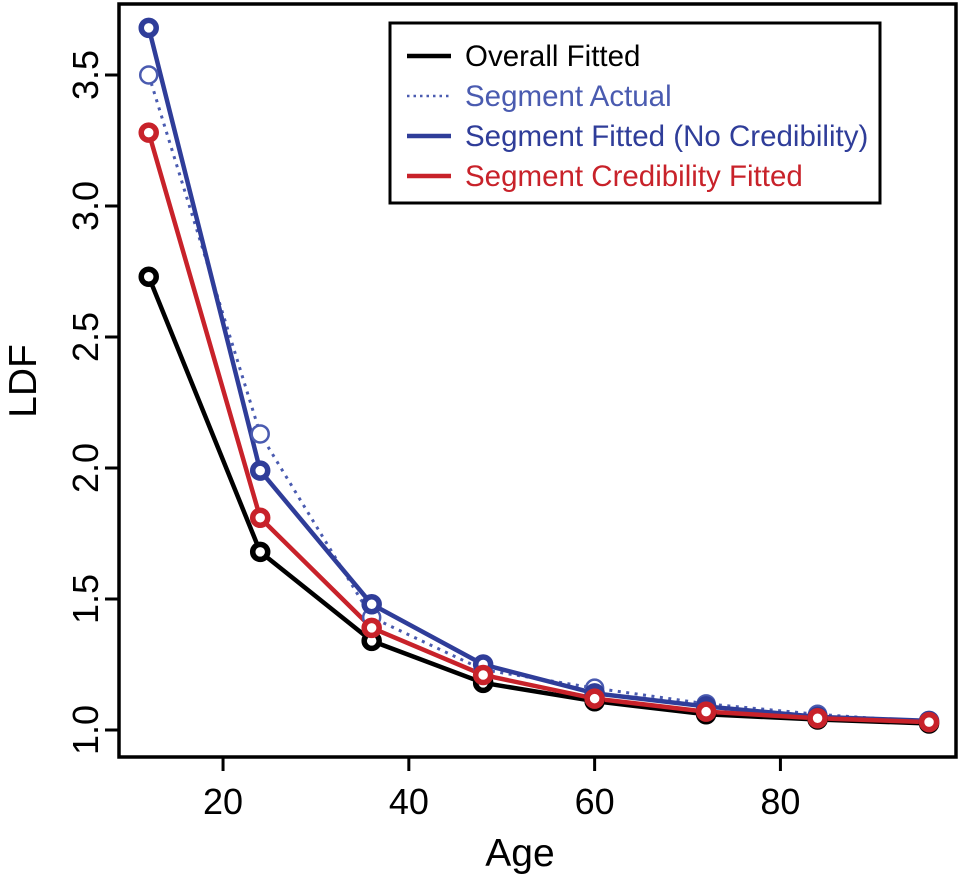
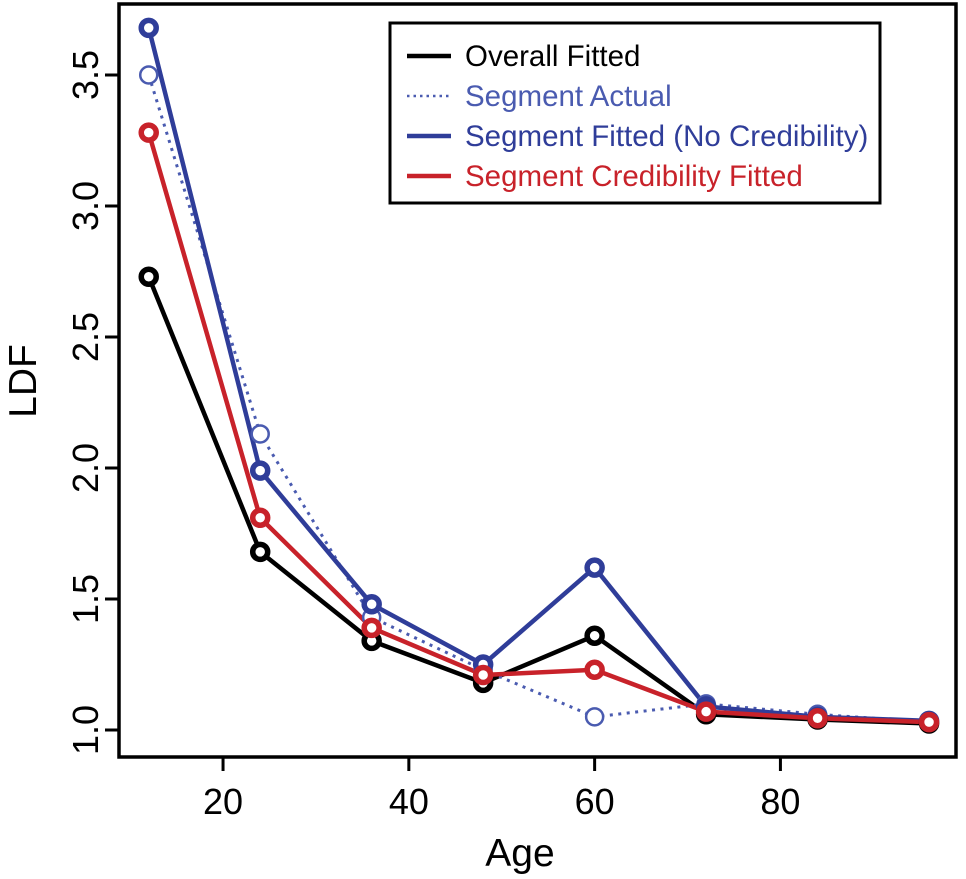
Overall Fitted/60: 1.11 -> 1.36
Segment Actual/60: 1.16 -> 1.05
Segment Fitted (No Credibility)/60: 1.14 -> 1.62
Segment Credibility Fitted/60: 1.12 -> 1.23
